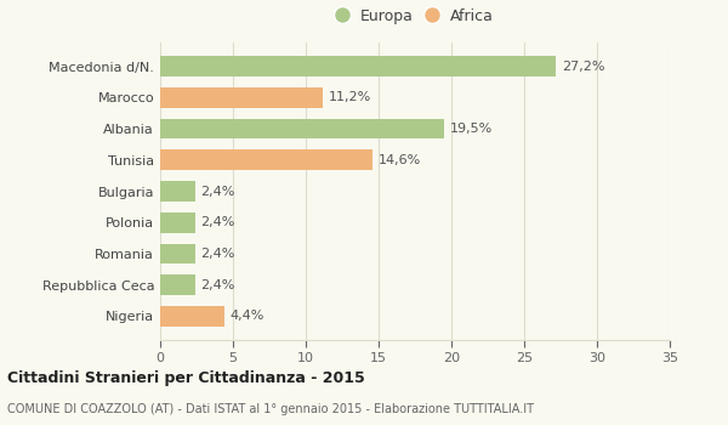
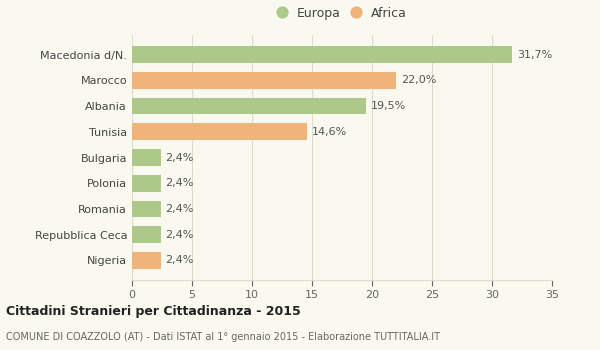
Macedonia d/N.: 27,2% -> 31,7%
Marocco: 11,2% -> 22,0%
Nigeria: 4,4% -> 2,4%
